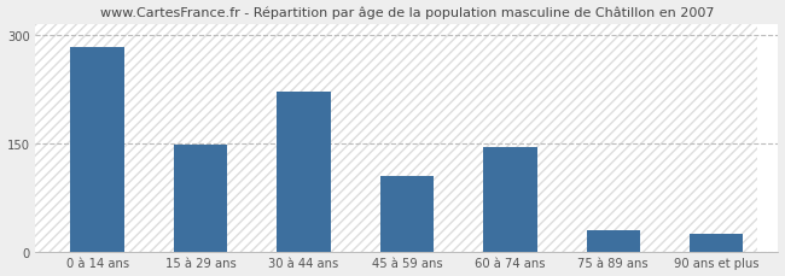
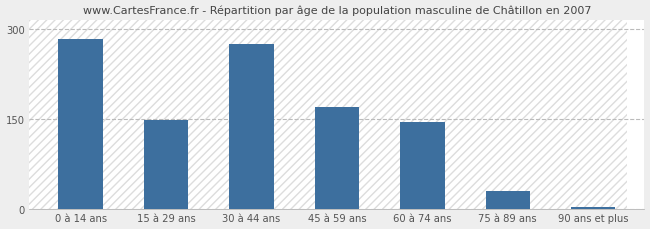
30 à 44 ans: 222 -> 275
45 à 59 ans: 104 -> 170
90 ans et plus: 24 -> 3
